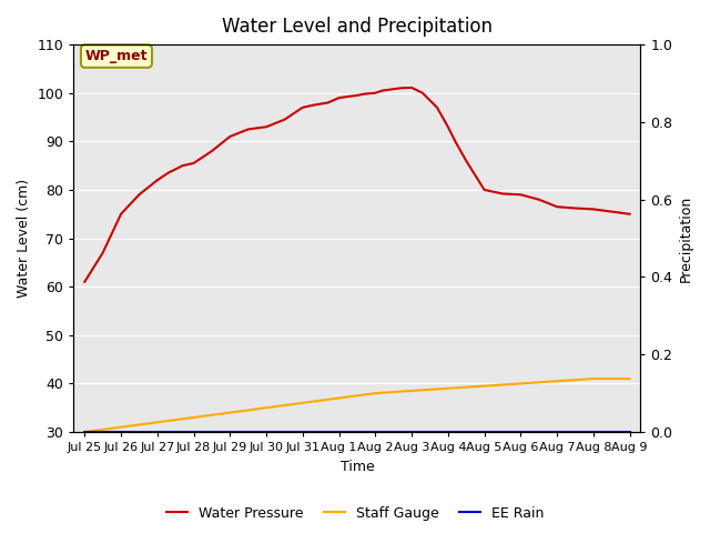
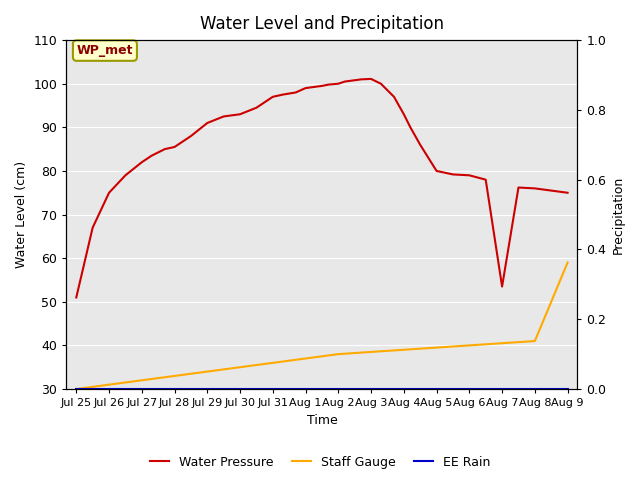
Water Pressure/Jul 25: 61.0 -> 51.0
Water Pressure/Aug 7: 76.5 -> 53.5
Staff Gauge/Aug 9: 41.0 -> 59.0
